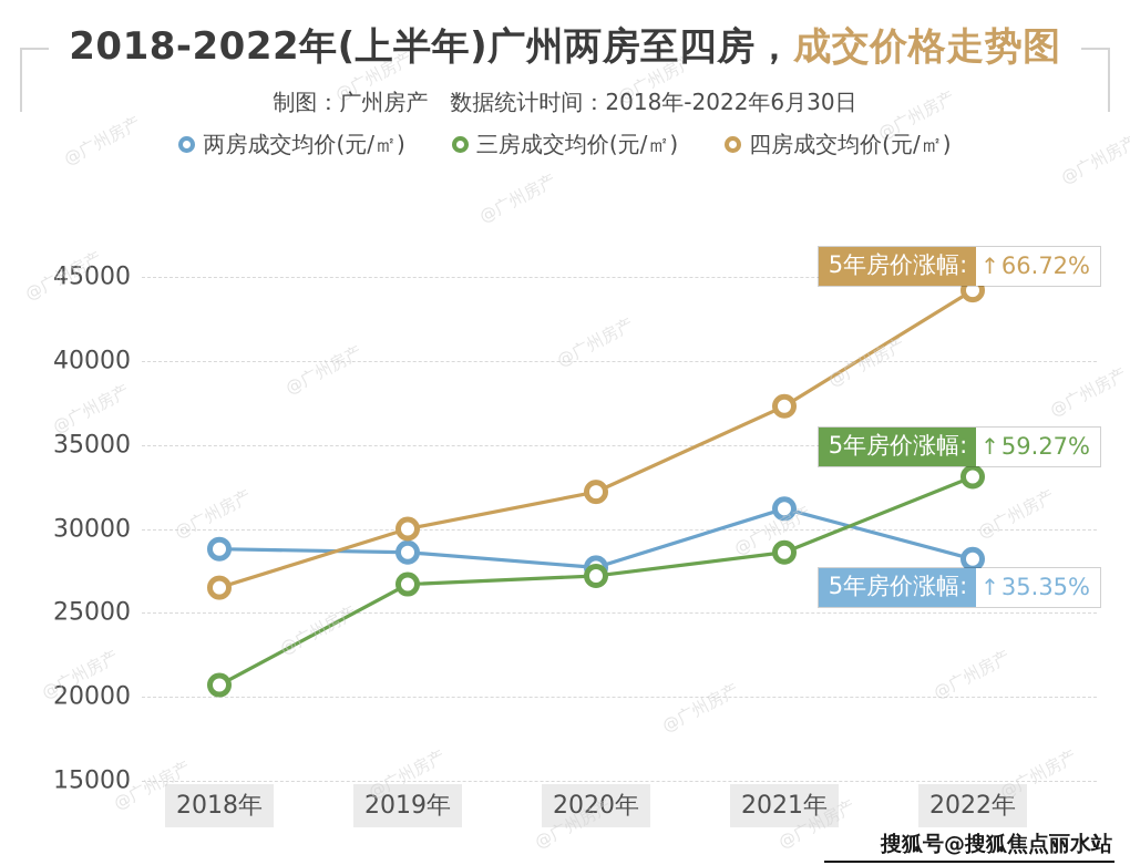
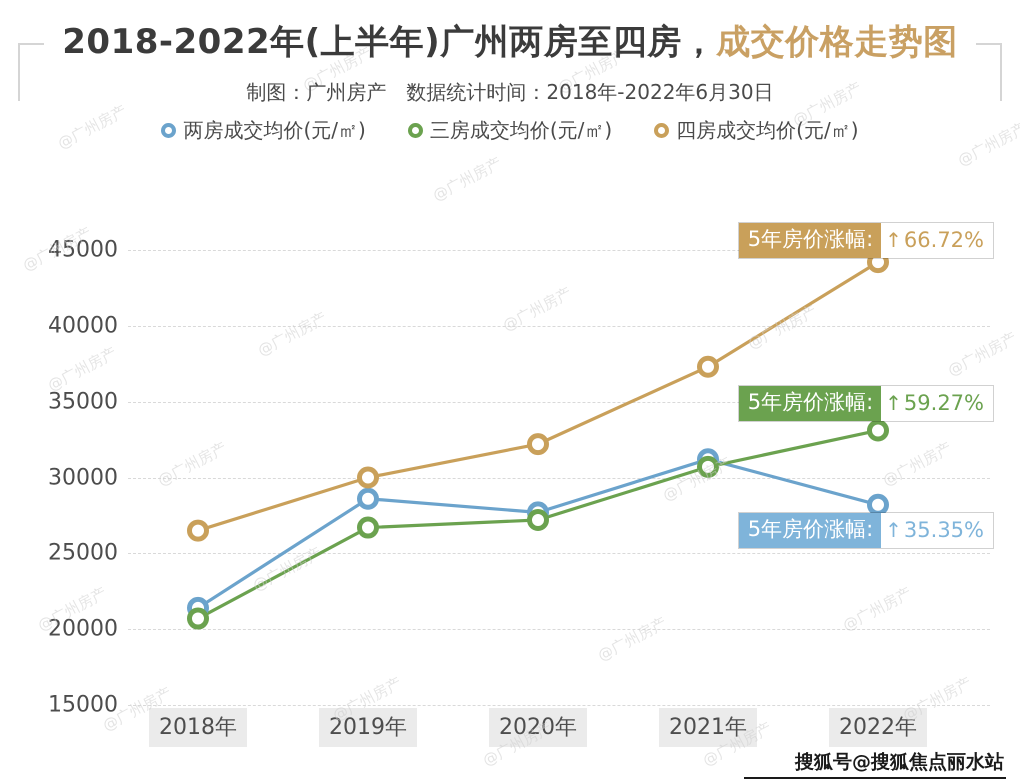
两房成交均价(元/㎡)/2018年: 28800 -> 21400
三房成交均价(元/㎡)/2021年: 28600 -> 30700
